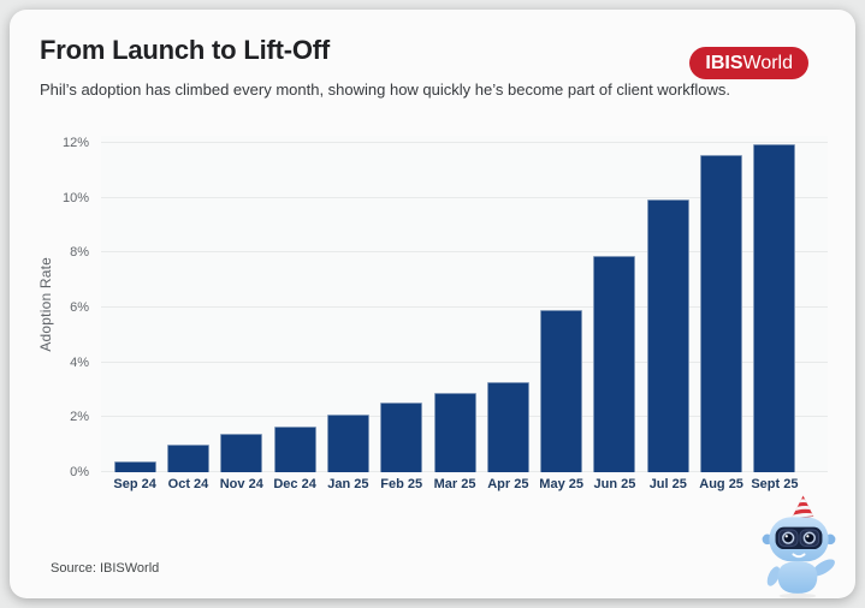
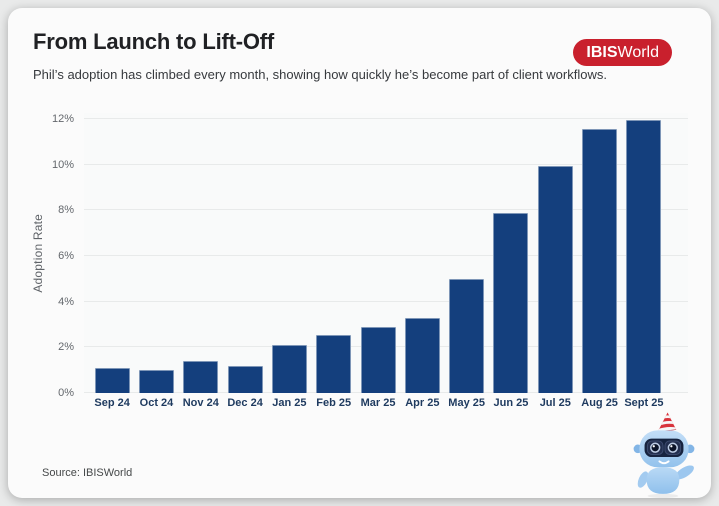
Sep 24: 0.4% -> 1.1%
Dec 24: 1.6% -> 1.2%
May 25: 5.9% -> 5.0%
